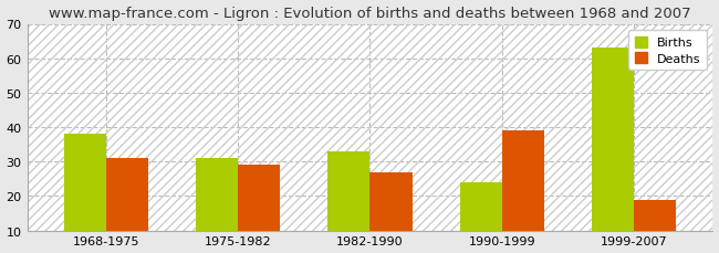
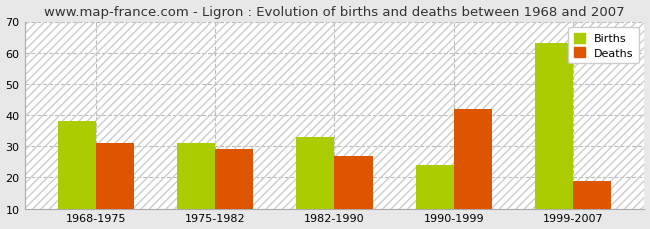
Deaths/1990-1999: 39 -> 42
